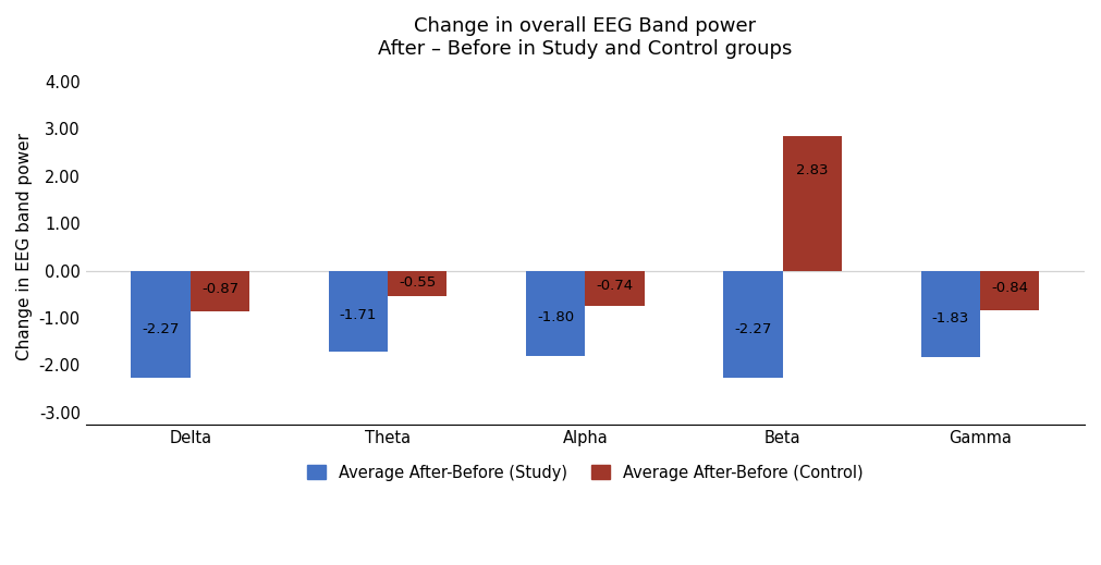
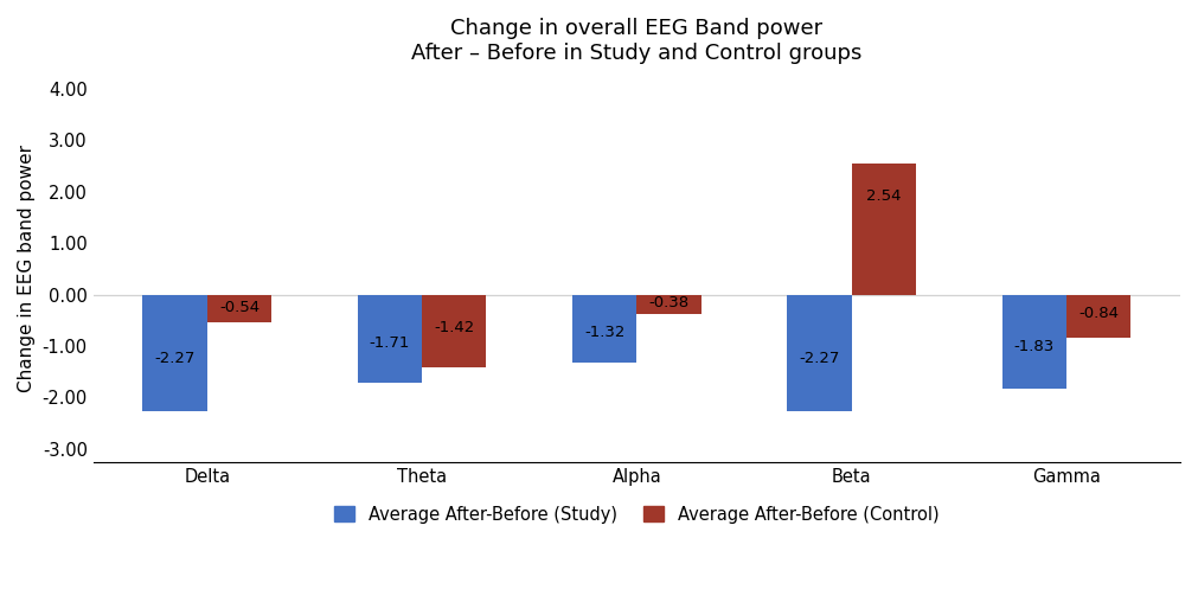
Average After-Before (Control)/Delta: -0.87 -> -0.54
Average After-Before (Control)/Theta: -0.55 -> -1.42
Average After-Before (Study)/Alpha: -1.80 -> -1.32
Average After-Before (Control)/Alpha: -0.74 -> -0.38
Average After-Before (Control)/Beta: 2.83 -> 2.54
